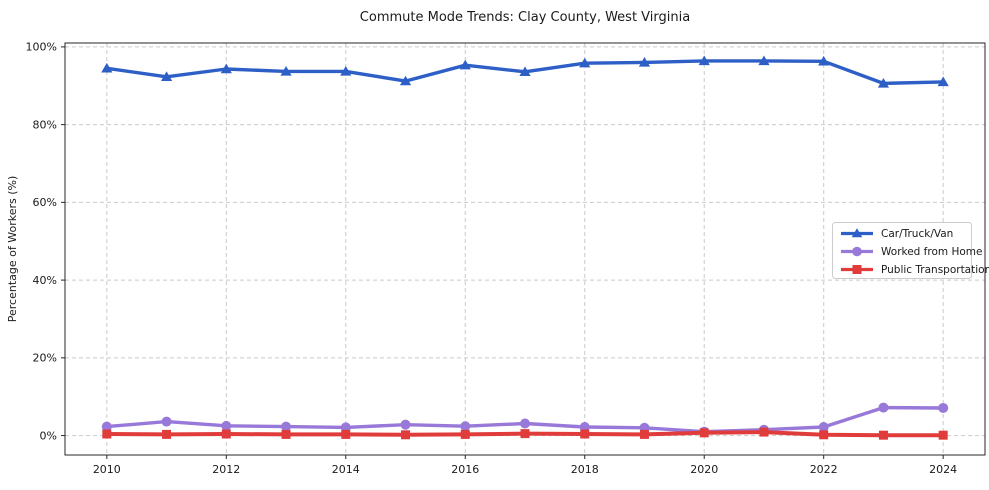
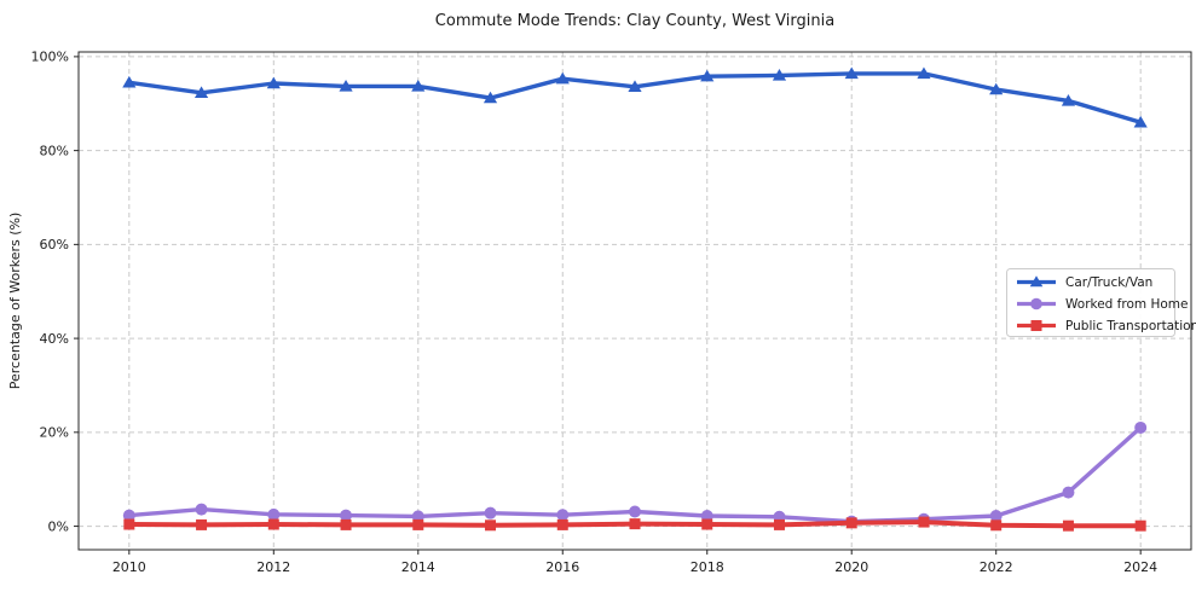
Car/Truck/Van/2022: 96% -> 93%
Car/Truck/Van/2024: 91% -> 86%
Worked from Home/2024: 7% -> 21%
